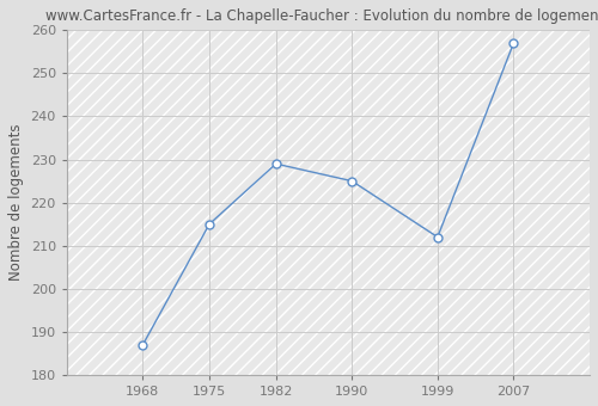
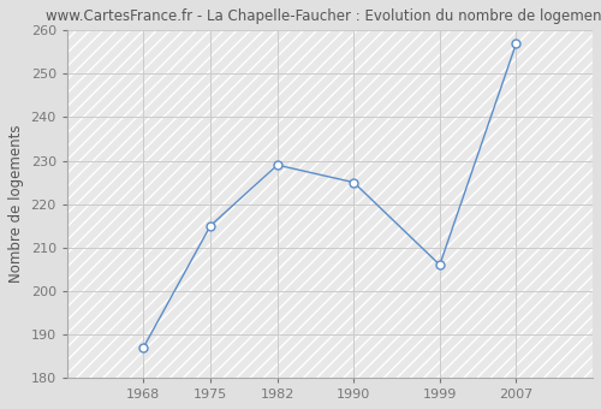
1999: 212 -> 206
